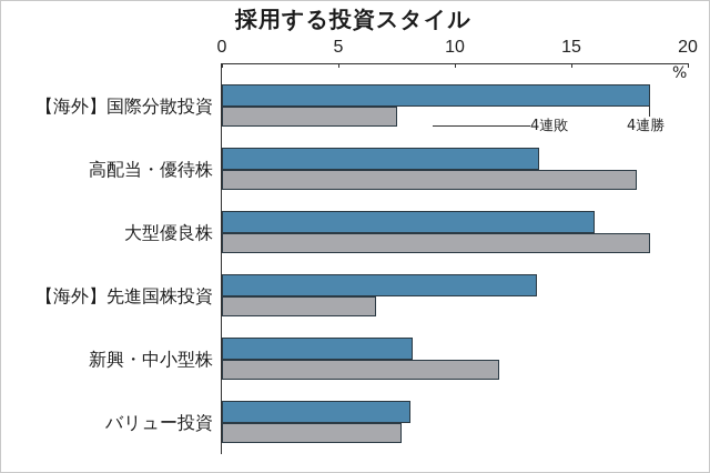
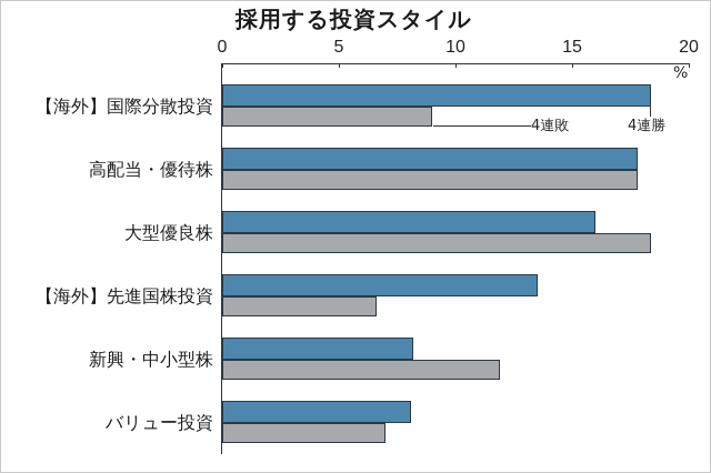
4連敗/【海外】国際分散投資: 7.5 -> 9.0
4連勝/高配当・優待株: 13.6 -> 17.8
4連敗/バリュー投資: 7.7 -> 7.0
